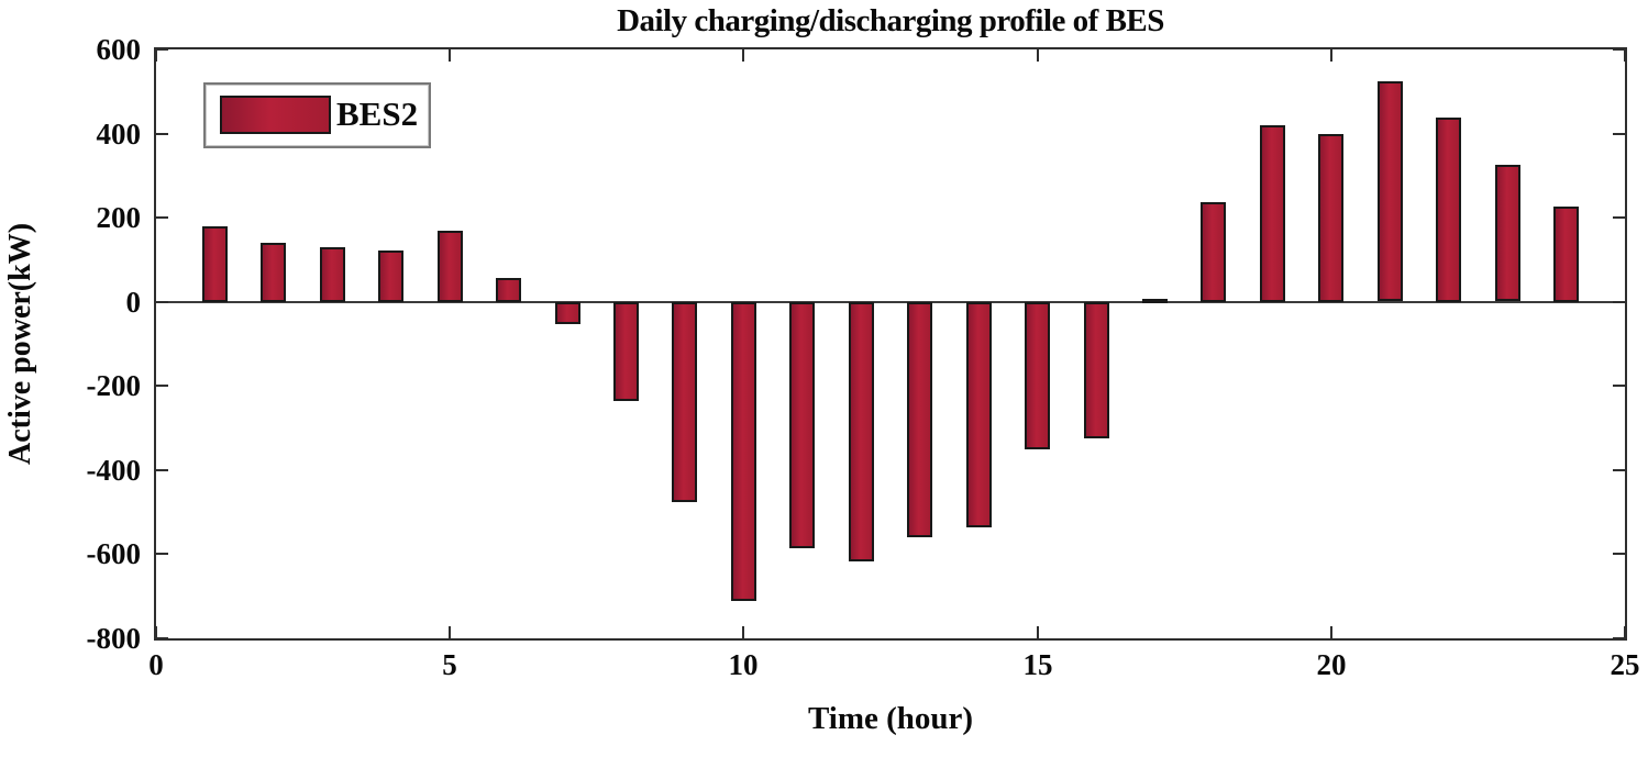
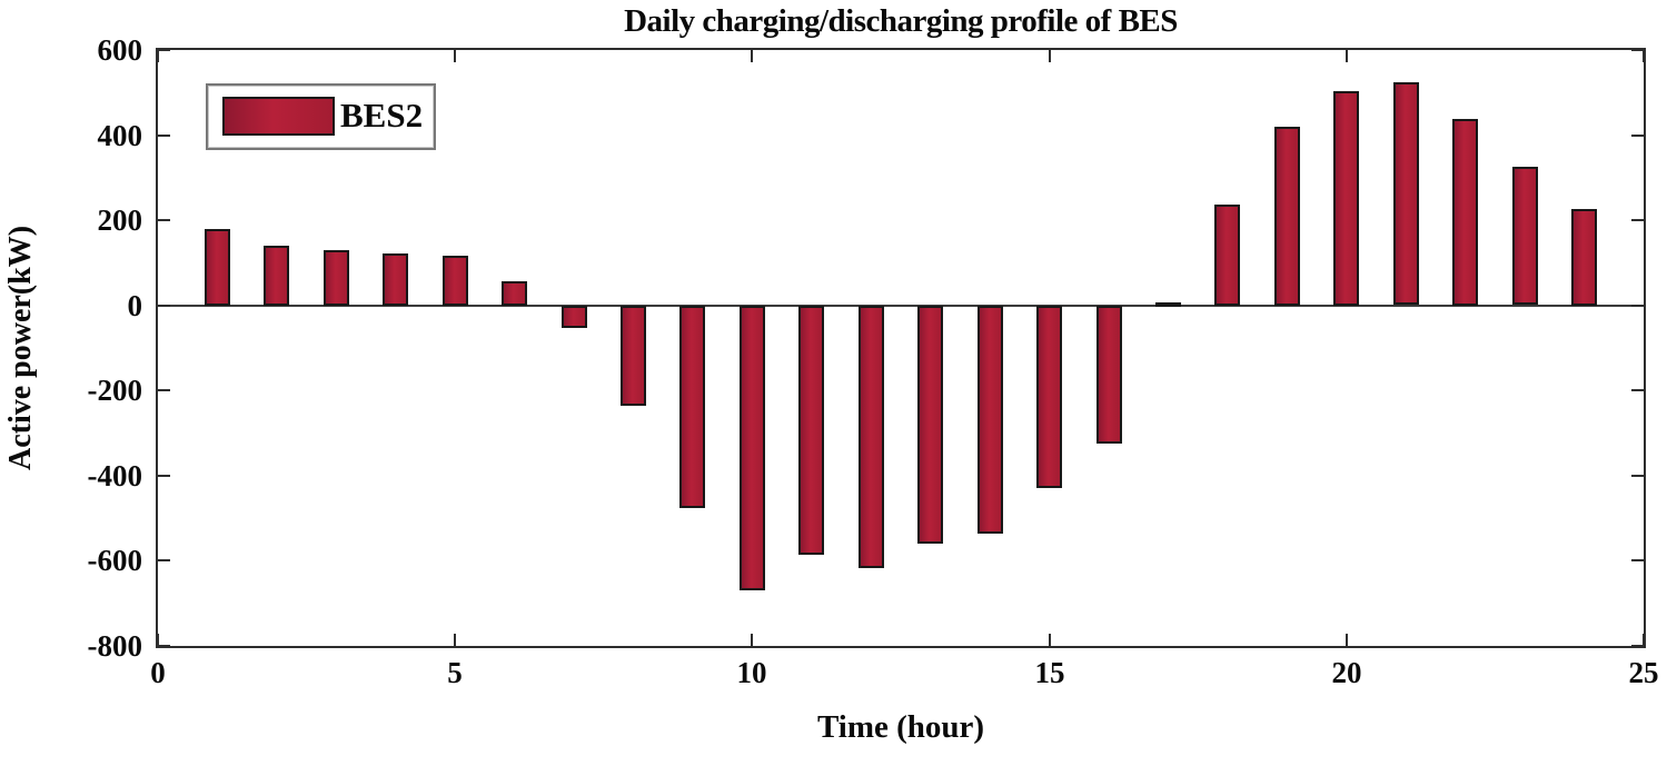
5: 170 -> 120
10: -710 -> -670
15: -350 -> -430
20: 400 -> 500
